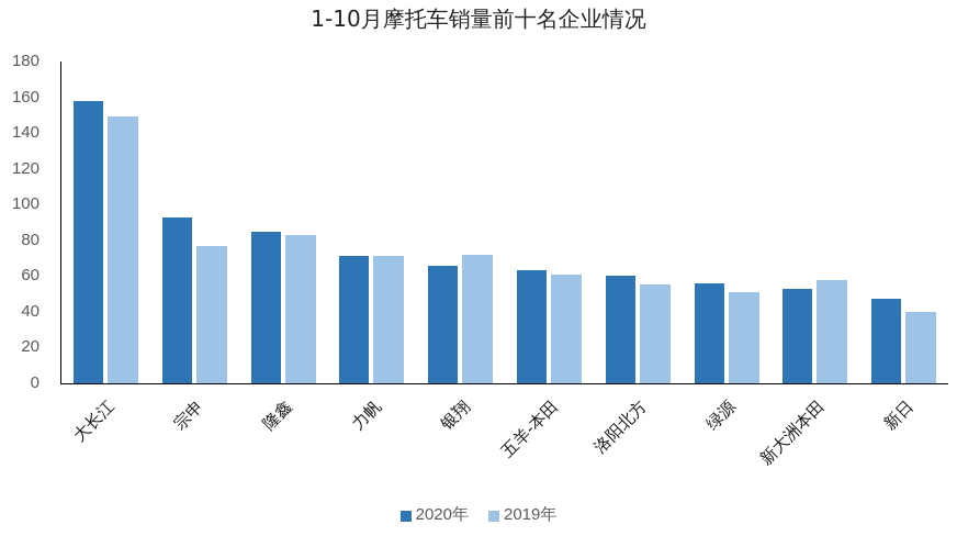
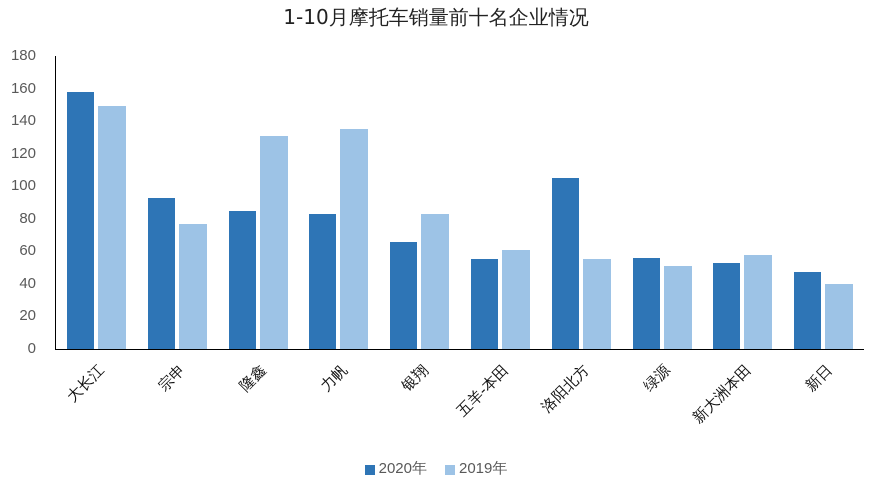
2019年/隆鑫: 83 -> 131
2020年/力帆: 71 -> 83
2019年/力帆: 71 -> 135
2019年/银翔: 72 -> 83
2020年/五羊-本田: 63 -> 55
2020年/洛阳北方: 60 -> 105
